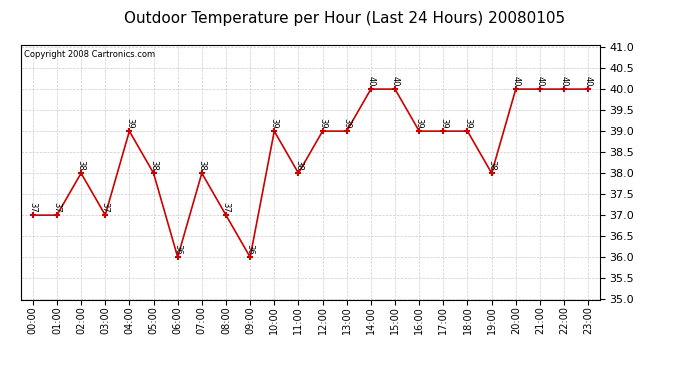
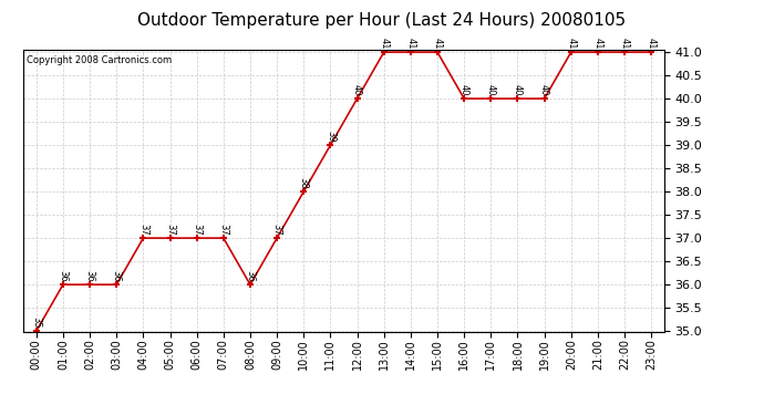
00:00: 37 -> 35
01:00: 37 -> 36
02:00: 38 -> 36
03:00: 37 -> 36
04:00: 39 -> 37
05:00: 38 -> 37
06:00: 36 -> 37
07:00: 38 -> 37
08:00: 37 -> 36
09:00: 36 -> 37
10:00: 39 -> 38
11:00: 38 -> 39
12:00: 39 -> 40
13:00: 39 -> 41
14:00: 40 -> 41
15:00: 40 -> 41
16:00: 39 -> 40
17:00: 39 -> 40
18:00: 39 -> 40
19:00: 38 -> 40
20:00: 40 -> 41
21:00: 40 -> 41
22:00: 40 -> 41
23:00: 40 -> 41
